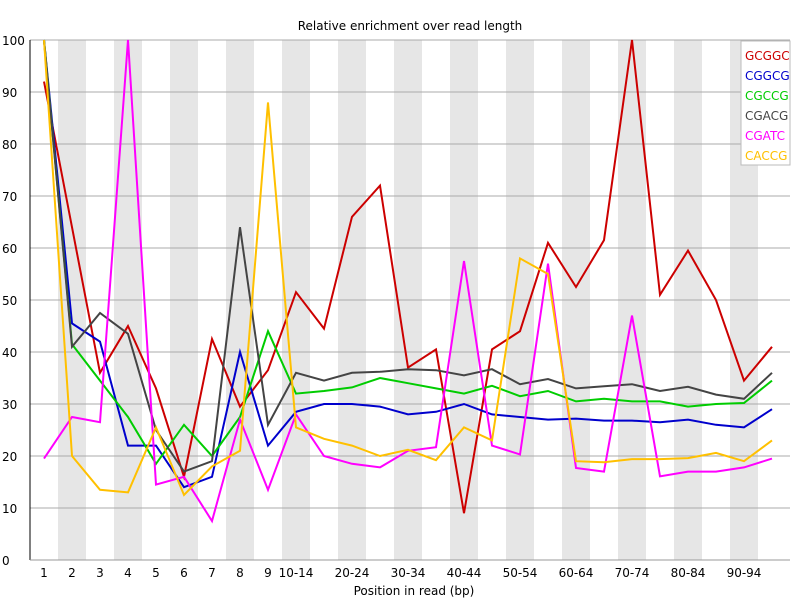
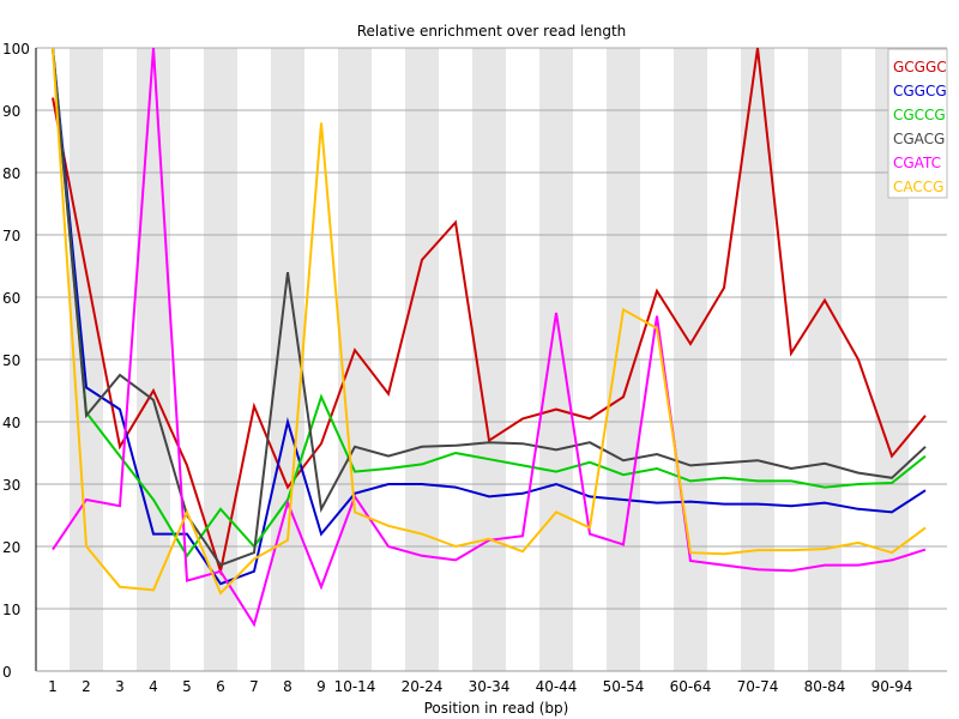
GCGGC/40-44: 9 -> 42
CGATC/70-74: 47 -> 16
